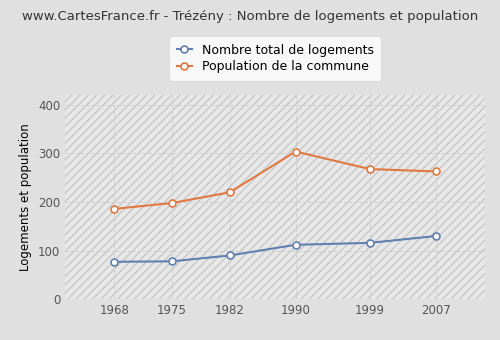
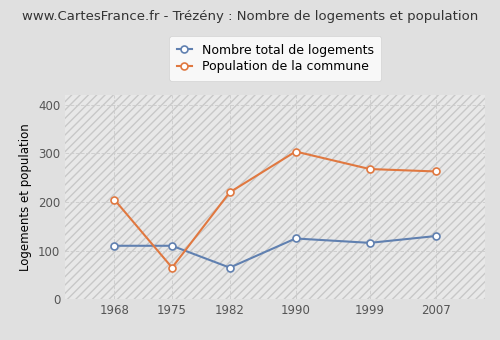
Nombre total de logements/1968: 77 -> 110
Population de la commune/1968: 186 -> 205
Nombre total de logements/1975: 78 -> 110
Population de la commune/1975: 198 -> 65
Nombre total de logements/1982: 90 -> 65
Nombre total de logements/1990: 112 -> 125
